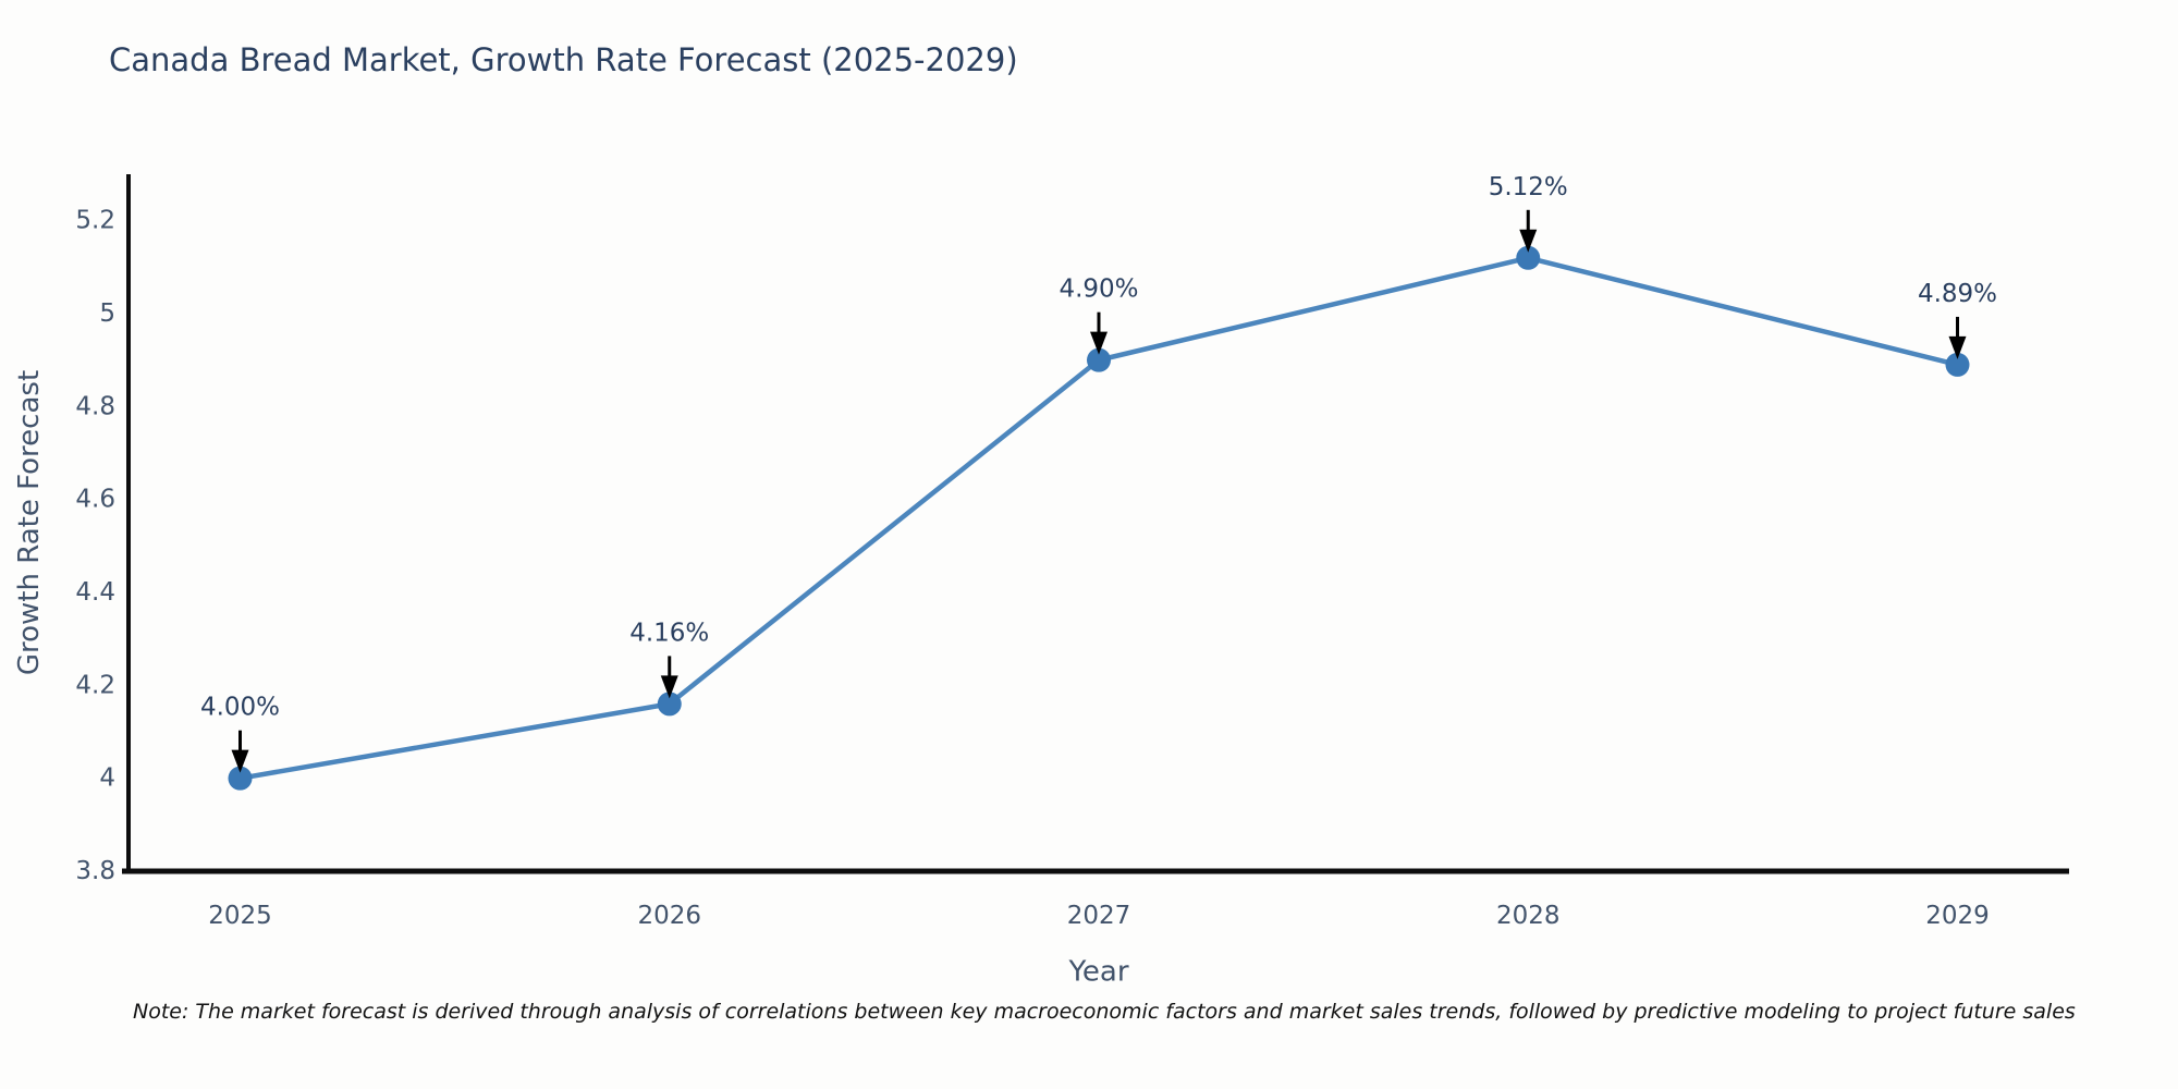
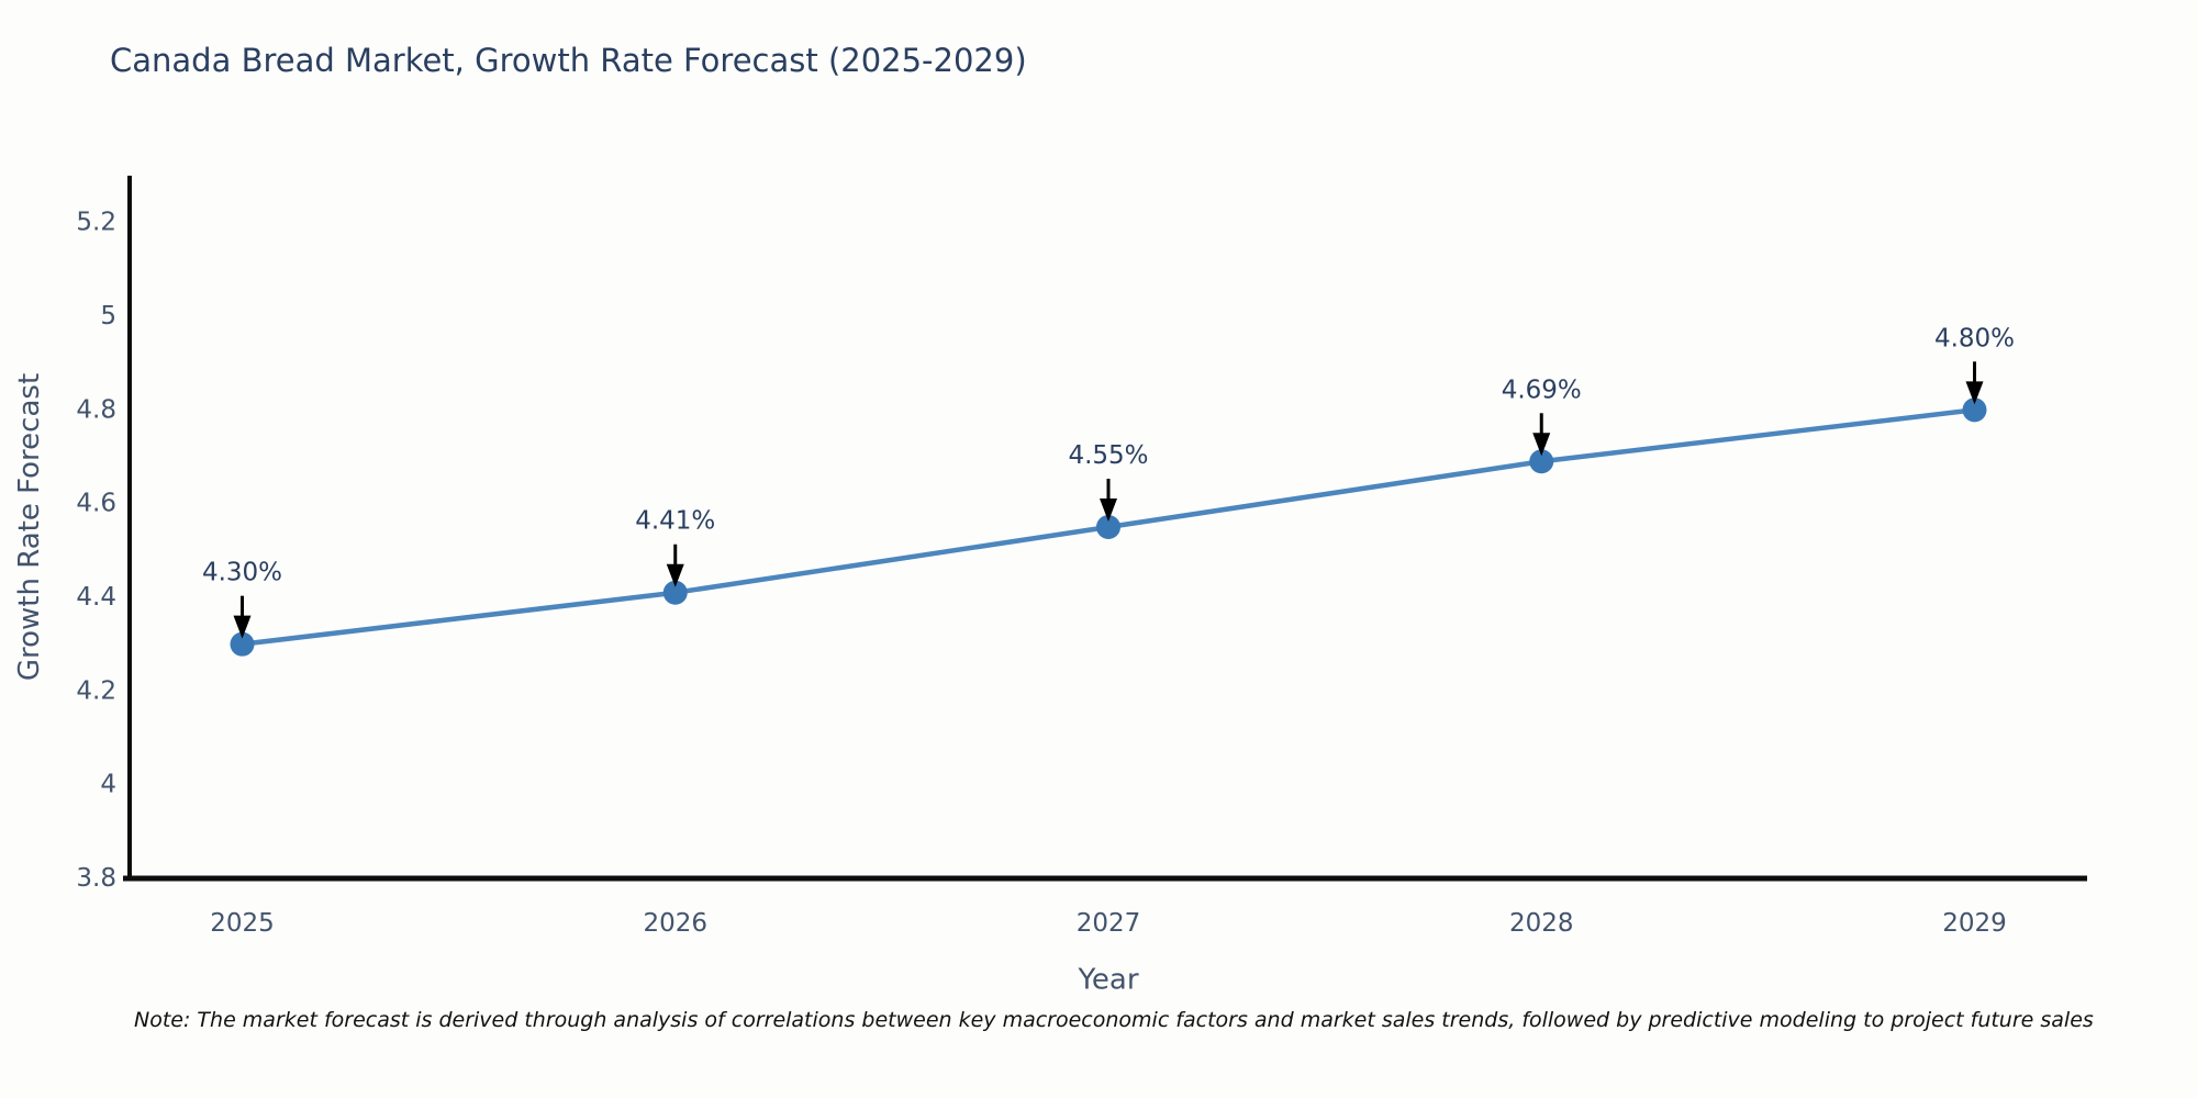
2025: 4.00% -> 4.30%
2026: 4.16% -> 4.41%
2027: 4.90% -> 4.55%
2028: 5.12% -> 4.69%
2029: 4.89% -> 4.80%
